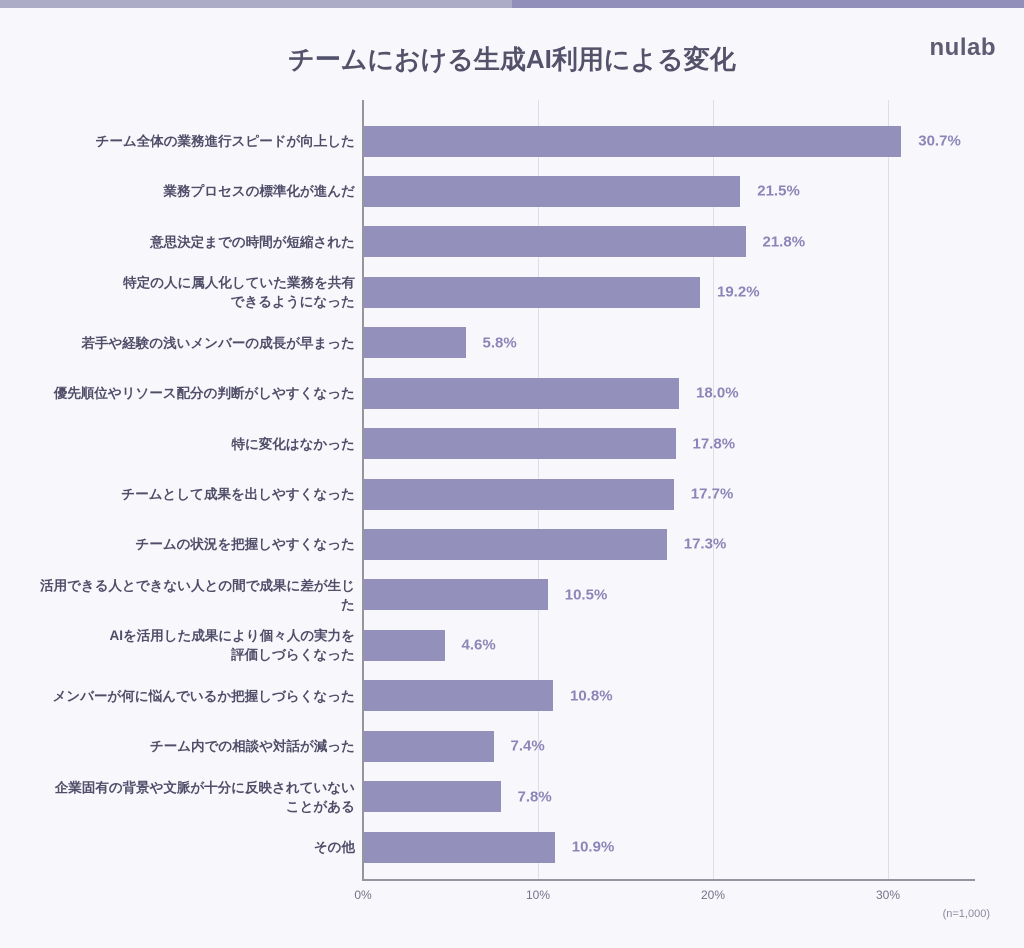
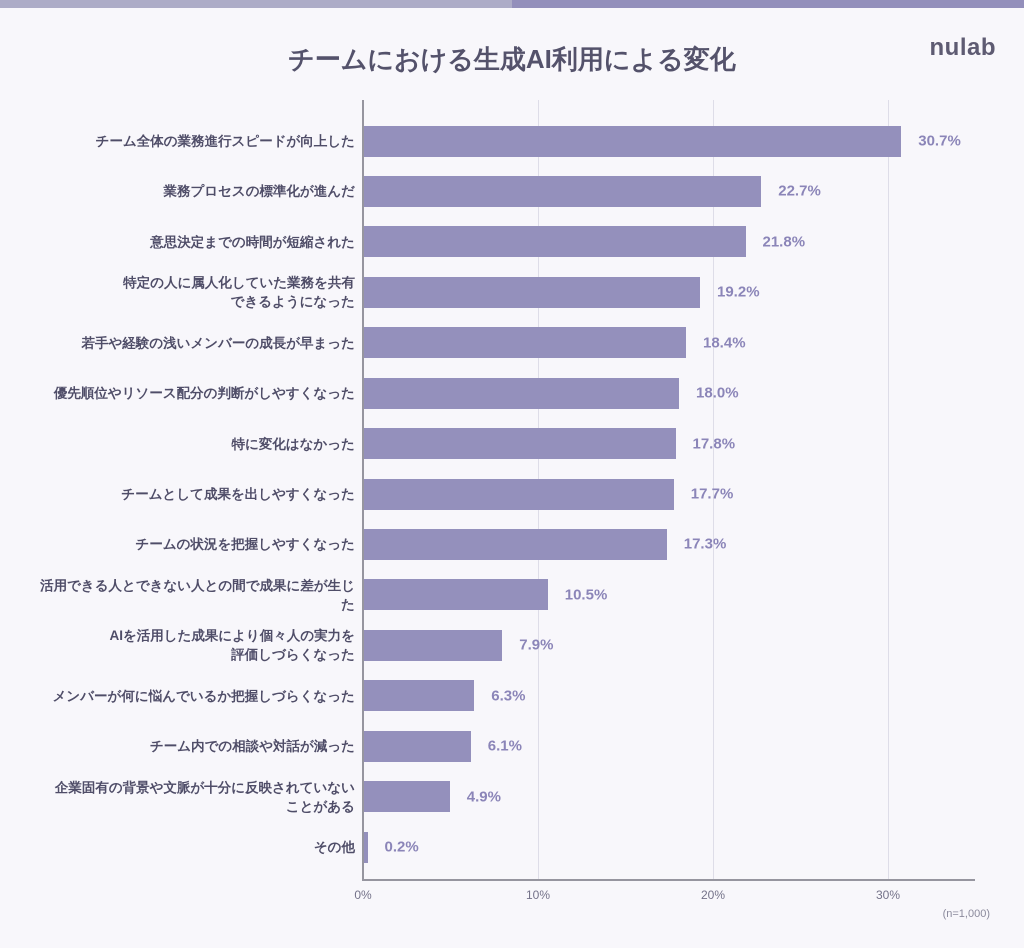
業務プロセスの標準化が進んだ: 21.5% -> 22.7%
若手や経験の浅いメンバーの成長が早まった: 5.8% -> 18.4%
AIを活用した成果により個々人の実力を 評価しづらくなった: 4.6% -> 7.9%
メンバーが何に悩んでいるか把握しづらくなった: 10.8% -> 6.3%
チーム内での相談や対話が減った: 7.4% -> 6.1%
企業固有の背景や文脈が十分に反映されていない ことがある: 7.8% -> 4.9%
その他: 10.9% -> 0.2%
